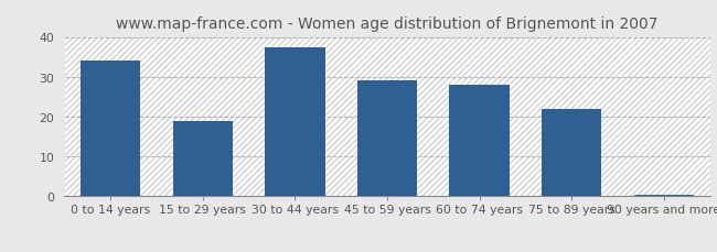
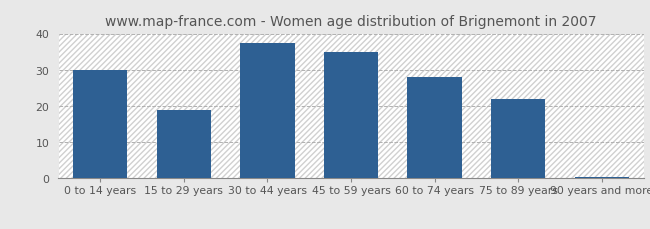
0 to 14 years: 34.0 -> 30.0
45 to 59 years: 29.0 -> 35.0
